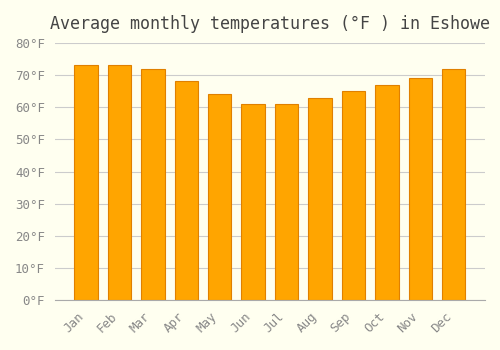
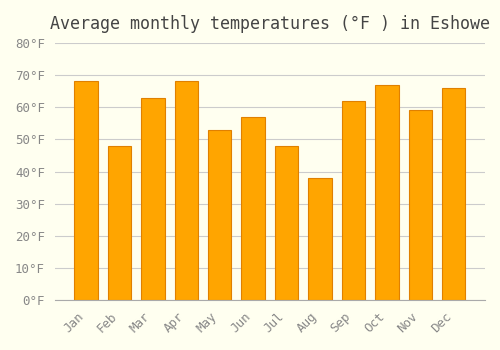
Jan: 73°F -> 68°F
Feb: 73°F -> 48°F
Mar: 72°F -> 63°F
May: 64°F -> 53°F
Jun: 61°F -> 57°F
Jul: 61°F -> 48°F
Aug: 63°F -> 38°F
Sep: 65°F -> 62°F
Nov: 69°F -> 59°F
Dec: 72°F -> 66°F
